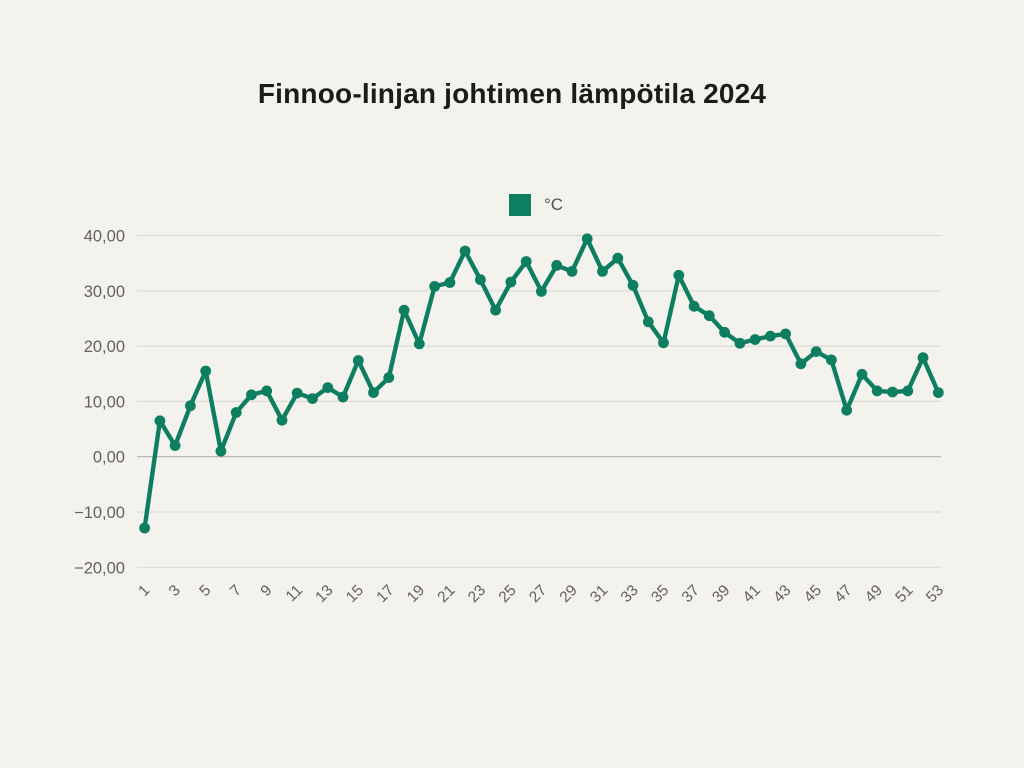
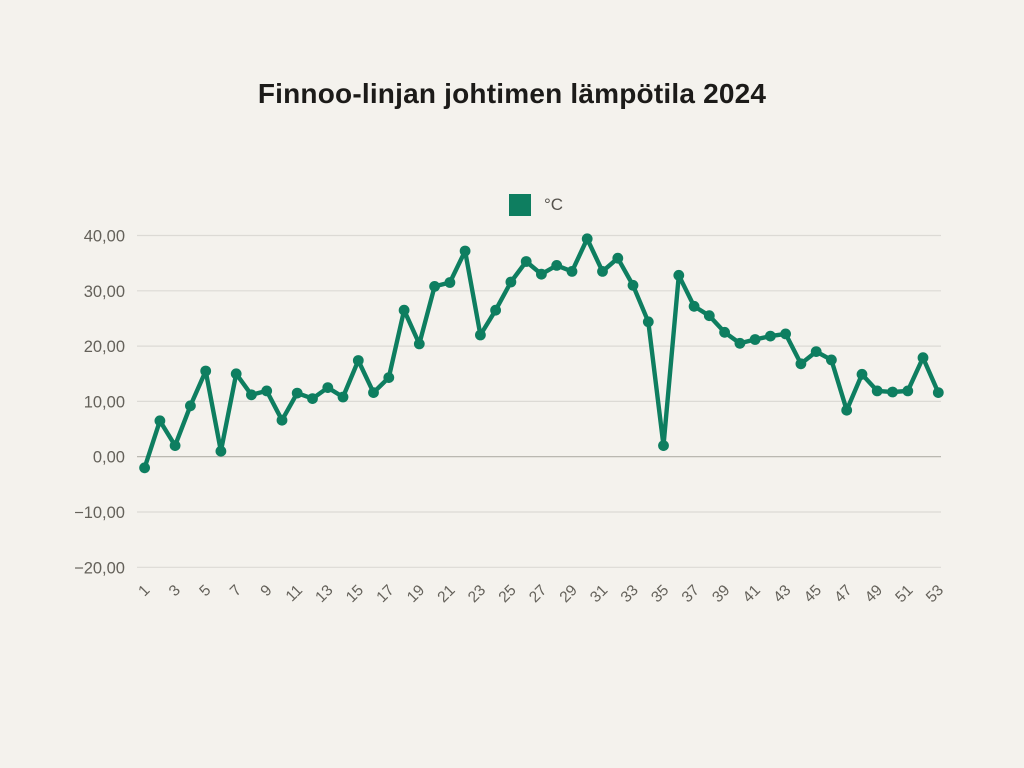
1: -13 -> -2
7: 8 -> 15
23: 32 -> 22
27: 30 -> 33
35: 21 -> 2
